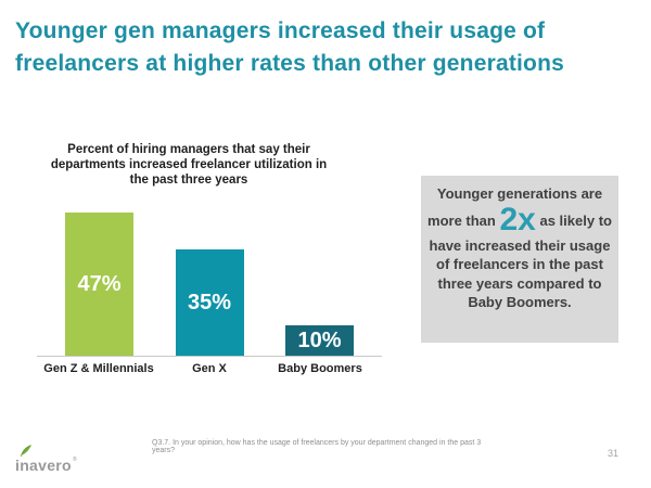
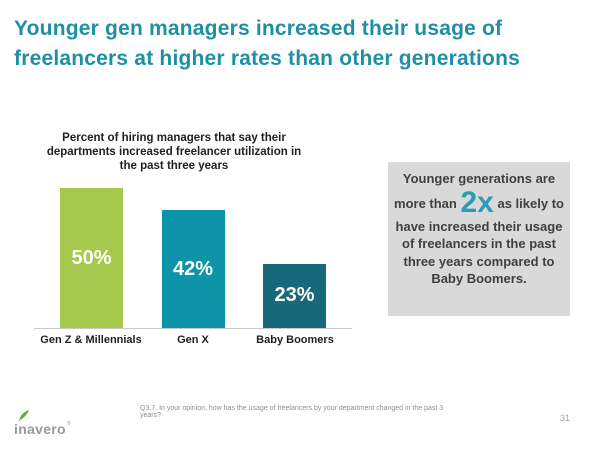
Gen Z & Millennials: 47% -> 50%
Gen X: 35% -> 42%
Baby Boomers: 10% -> 23%
